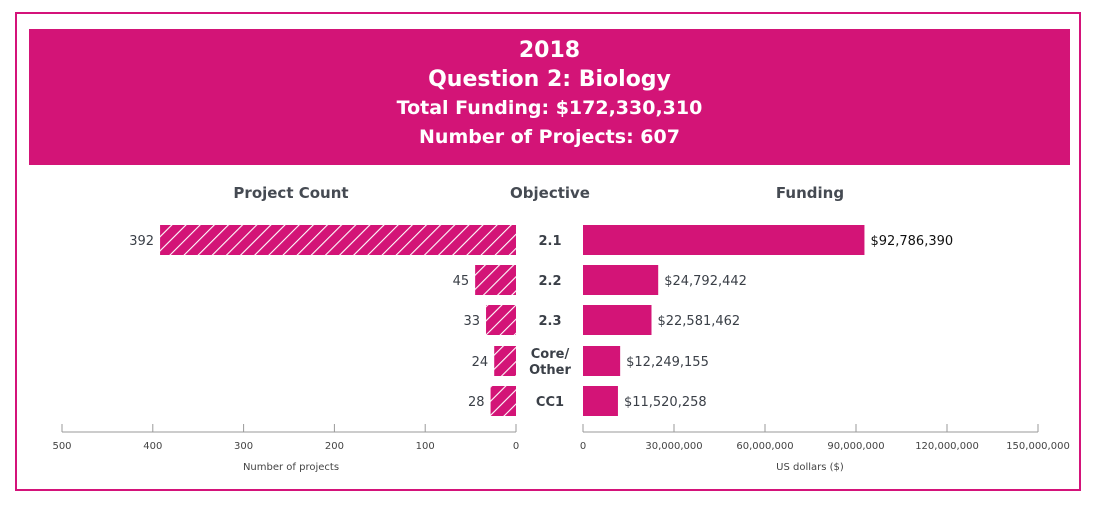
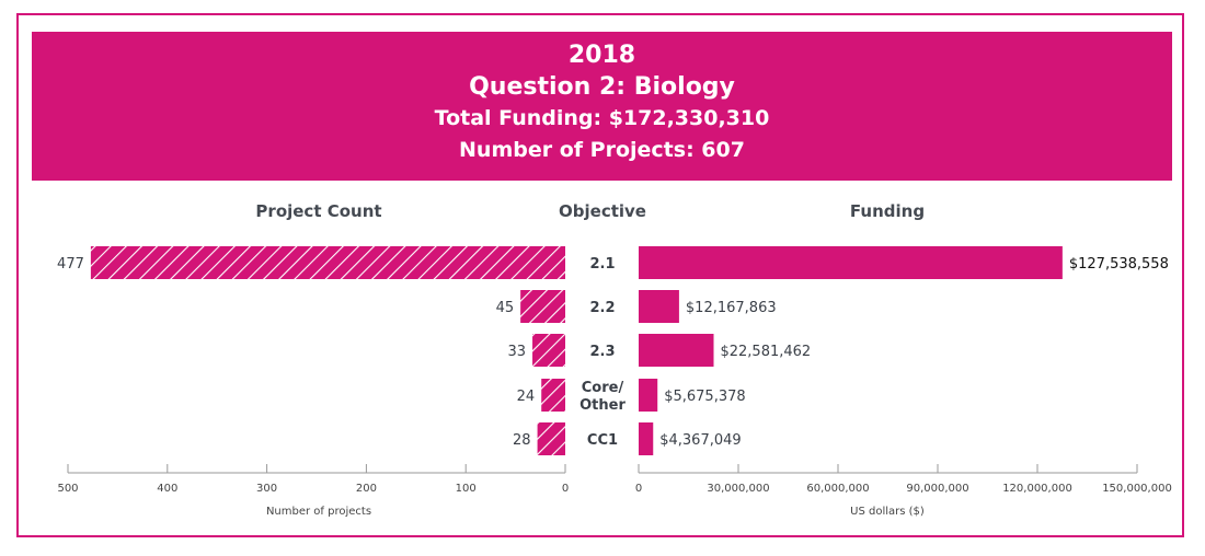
Project Count/2.1: 392 -> 477
Funding/2.1: $92,786,390 -> $127,538,558
Funding/2.2: $24,792,442 -> $12,167,863
Funding/Core/Other: $12,249,155 -> $5,675,378
Funding/CC1: $11,520,258 -> $4,367,049
